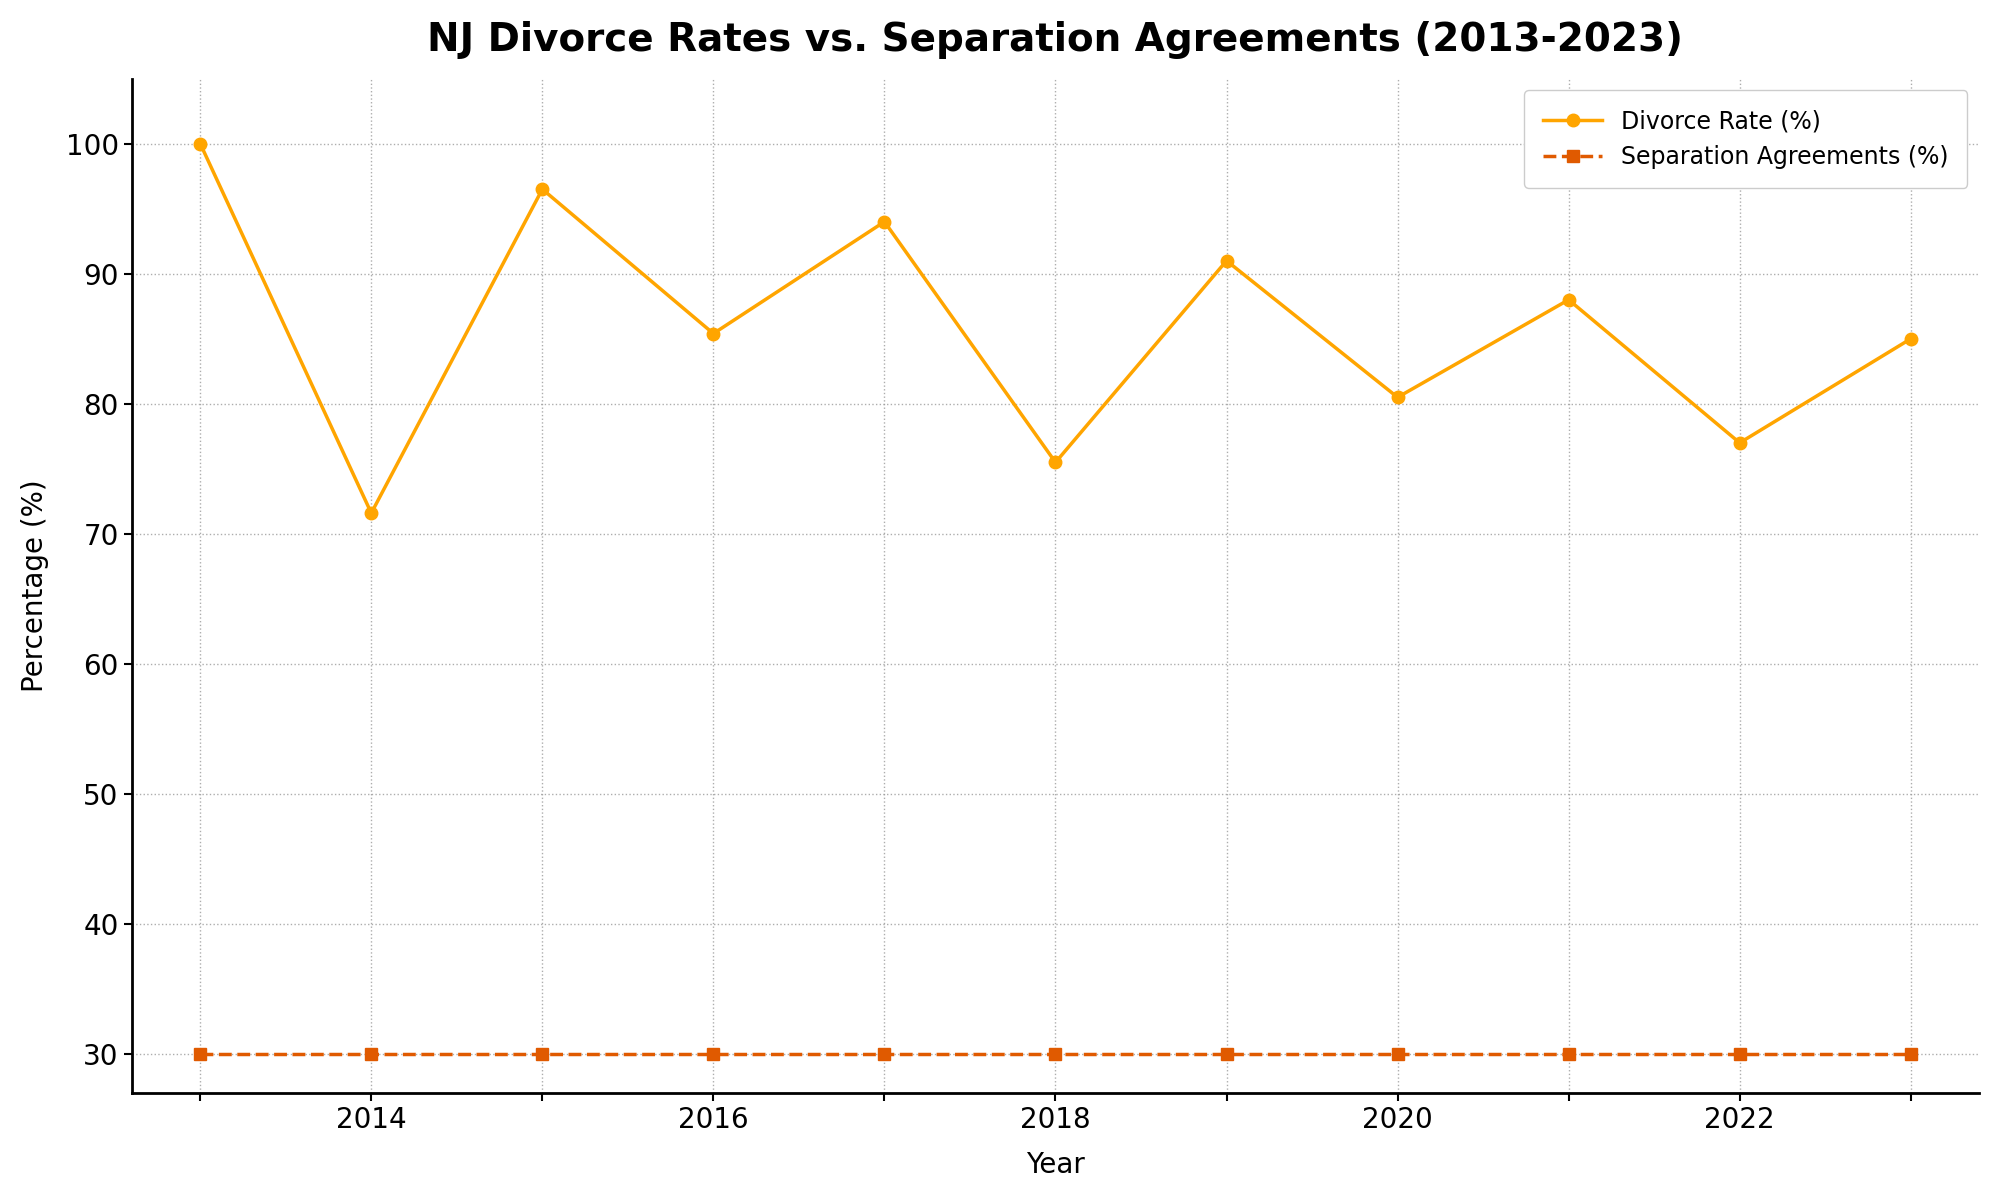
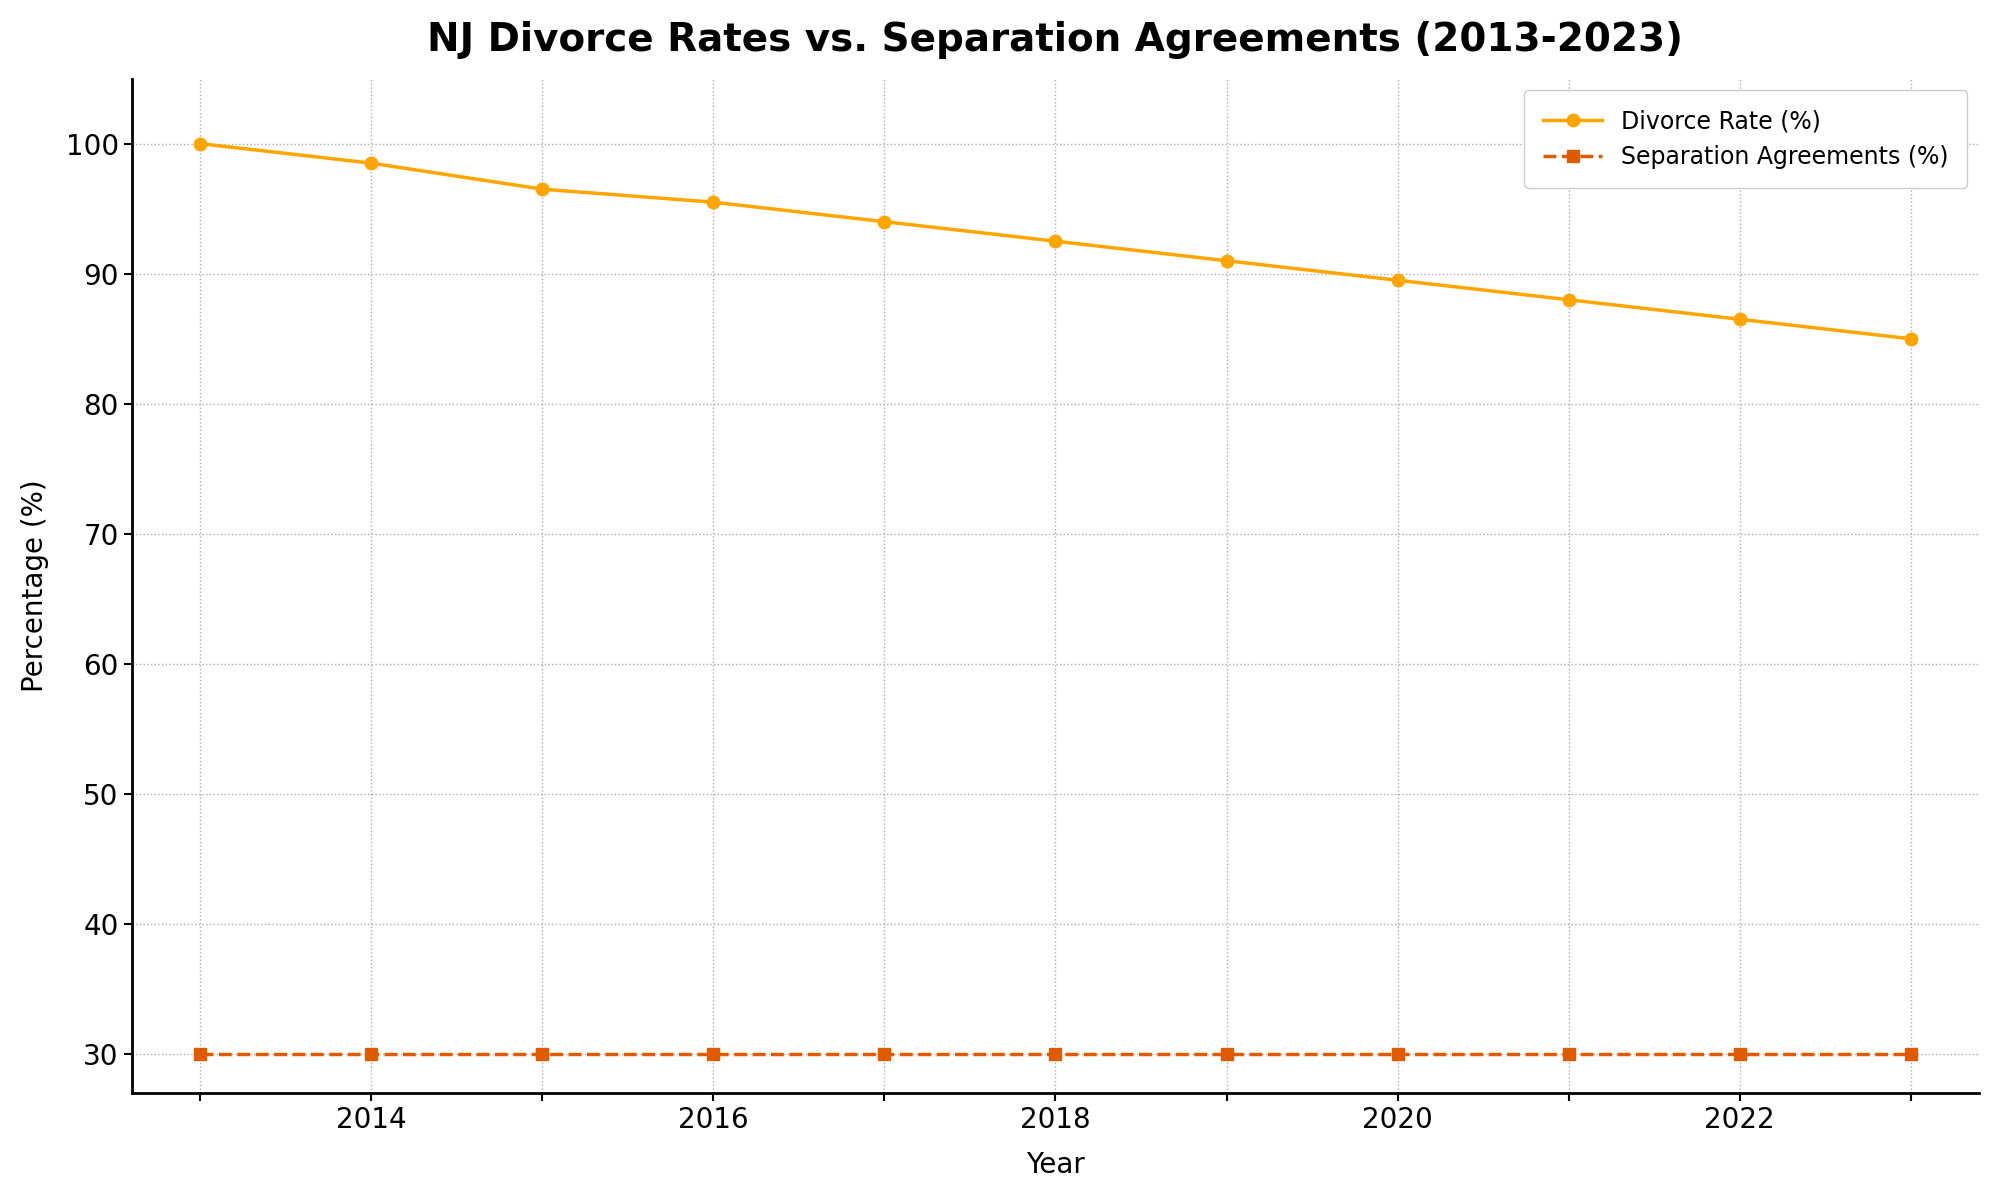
Divorce Rate (%)/2014: 71.6 -> 98.5
Divorce Rate (%)/2016: 85.4 -> 95.5
Divorce Rate (%)/2018: 75.5 -> 92.5
Divorce Rate (%)/2020: 80.5 -> 89.5
Divorce Rate (%)/2022: 77.0 -> 86.5
